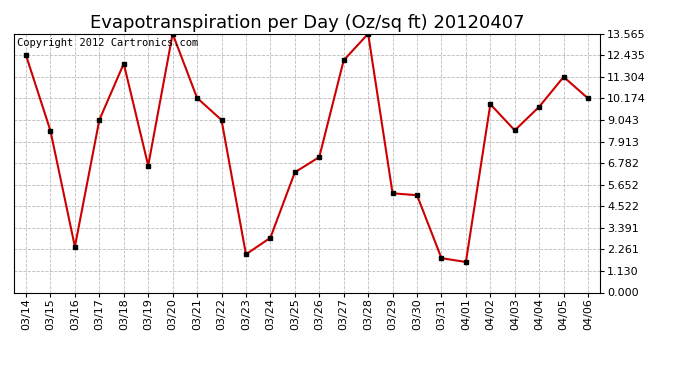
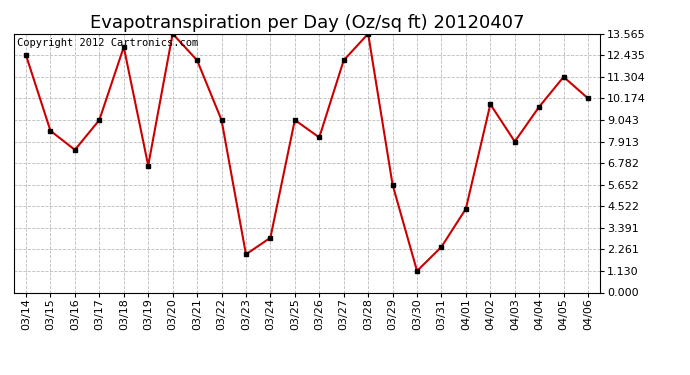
03/16: 2.4 -> 7.5
03/18: 12.0 -> 12.9
03/21: 10.2 -> 12.2
03/25: 6.3 -> 9.0
03/26: 7.1 -> 8.1
03/29: 5.2 -> 5.7
03/30: 5.1 -> 1.1
03/31: 1.8 -> 2.4
04/01: 1.6 -> 4.4
04/03: 8.5 -> 7.9
